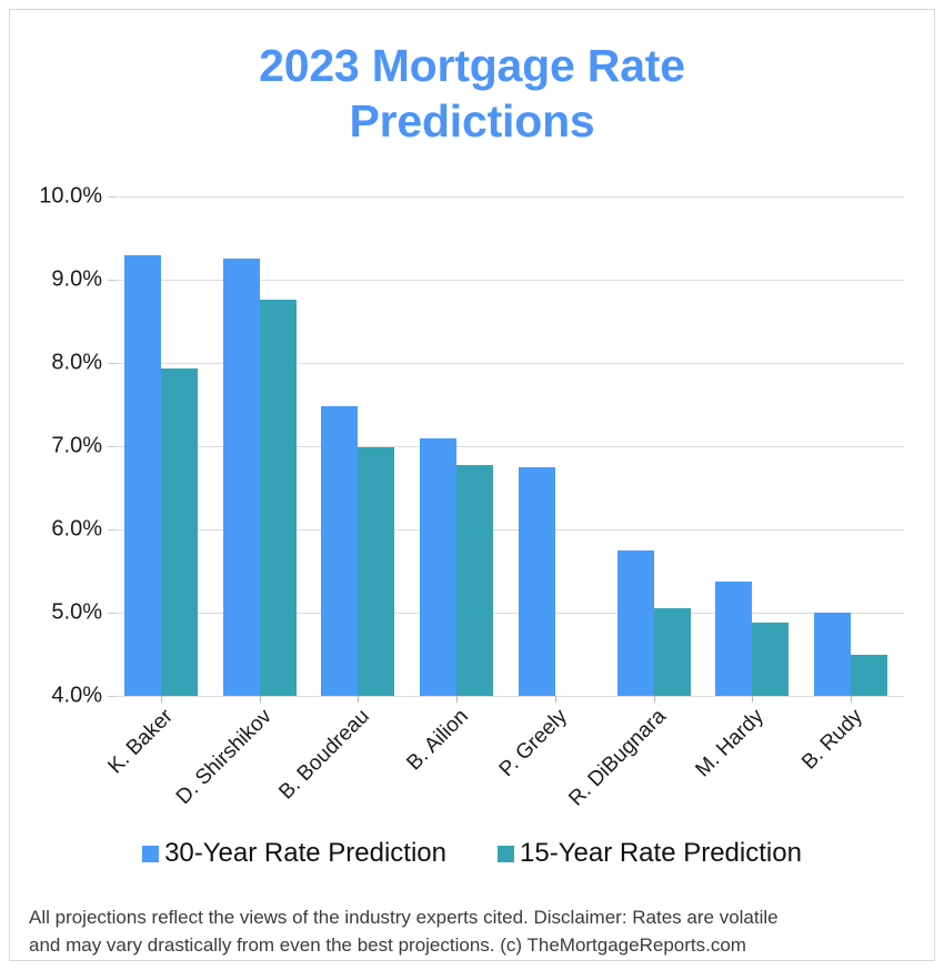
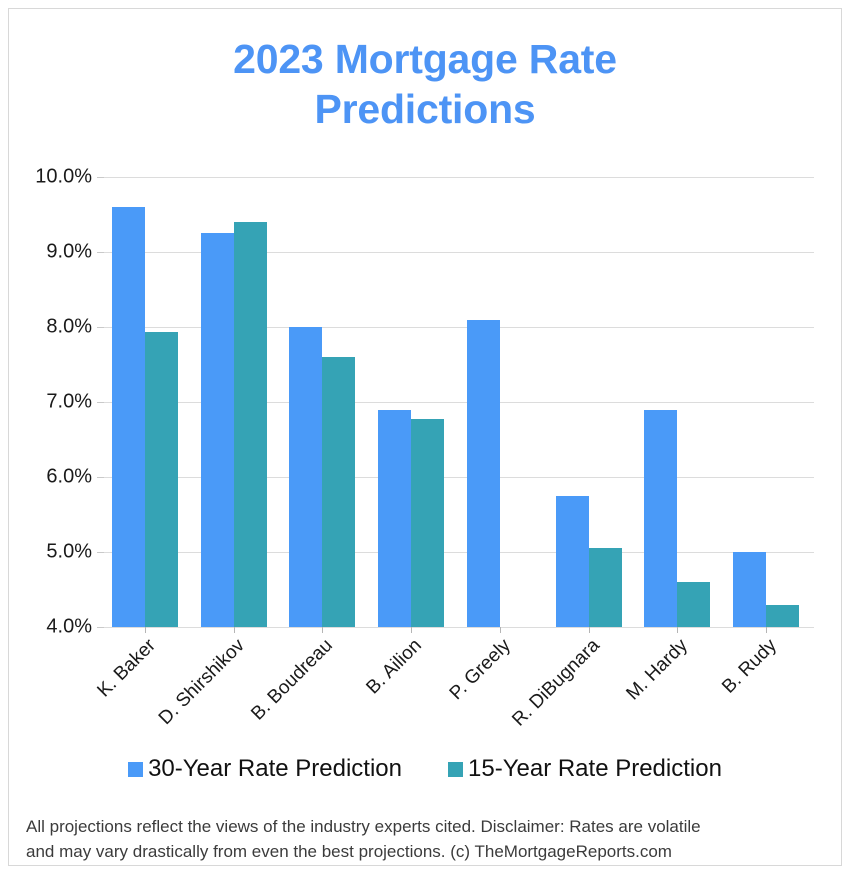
30-Year Rate Prediction/K. Baker: 9.3% -> 9.6%
15-Year Rate Prediction/D. Shirshikov: 8.8% -> 9.4%
30-Year Rate Prediction/B. Boudreau: 7.5% -> 8.0%
15-Year Rate Prediction/B. Boudreau: 7.0% -> 7.6%
30-Year Rate Prediction/B. Ailion: 7.1% -> 6.9%
30-Year Rate Prediction/P. Greely: 6.8% -> 8.1%
30-Year Rate Prediction/M. Hardy: 5.4% -> 6.9%
15-Year Rate Prediction/M. Hardy: 4.9% -> 4.6%
15-Year Rate Prediction/B. Rudy: 4.5% -> 4.3%
